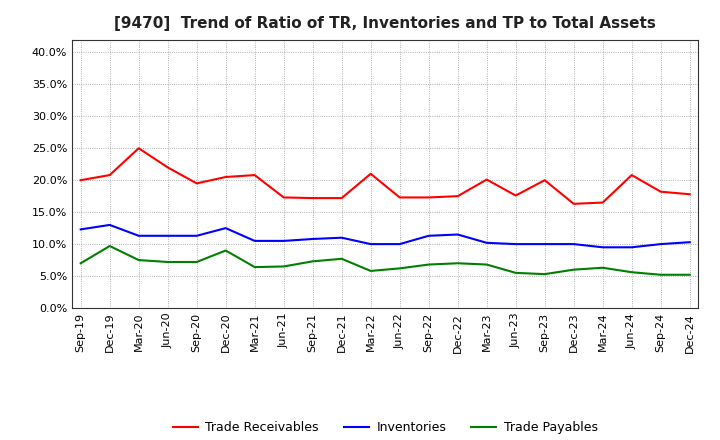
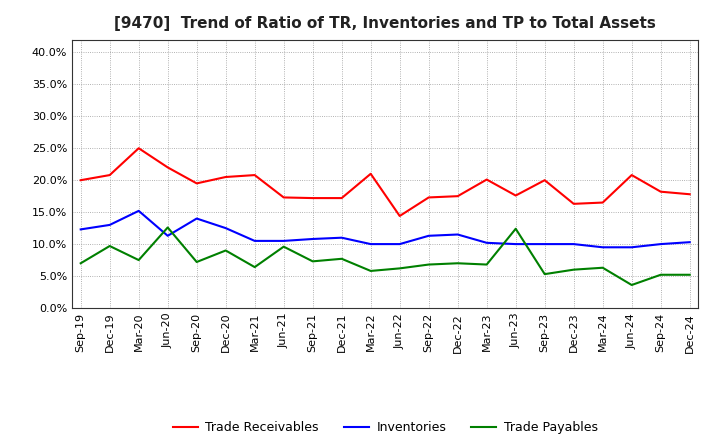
Inventories/Mar-20: 11.3% -> 15.2%
Trade Payables/Jun-20: 7.2% -> 12.6%
Inventories/Sep-20: 11.3% -> 14.0%
Trade Payables/Jun-21: 6.5% -> 9.6%
Trade Receivables/Jun-22: 17.3% -> 14.4%
Trade Payables/Jun-23: 5.5% -> 12.4%
Trade Payables/Jun-24: 5.6% -> 3.6%
